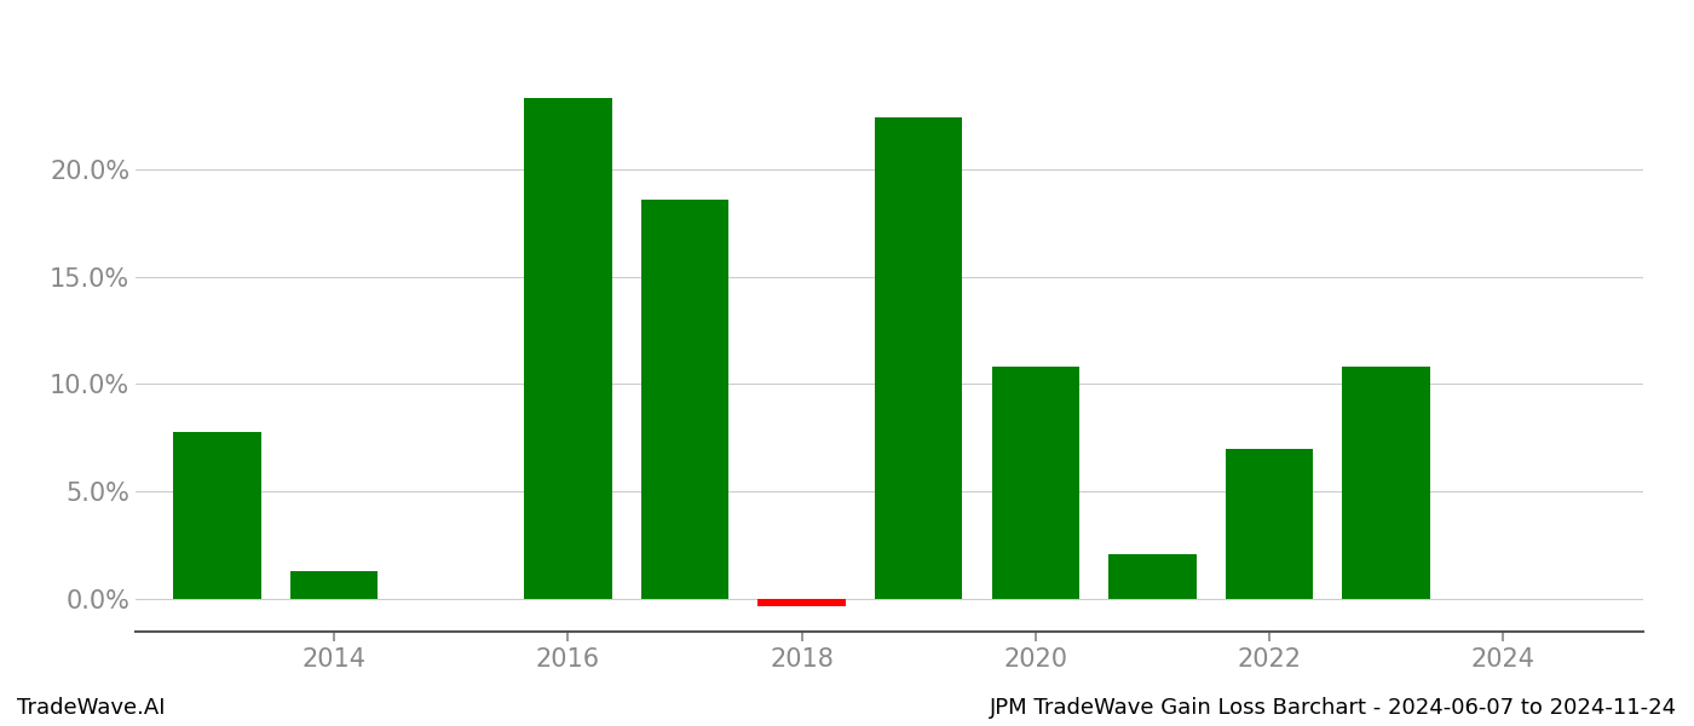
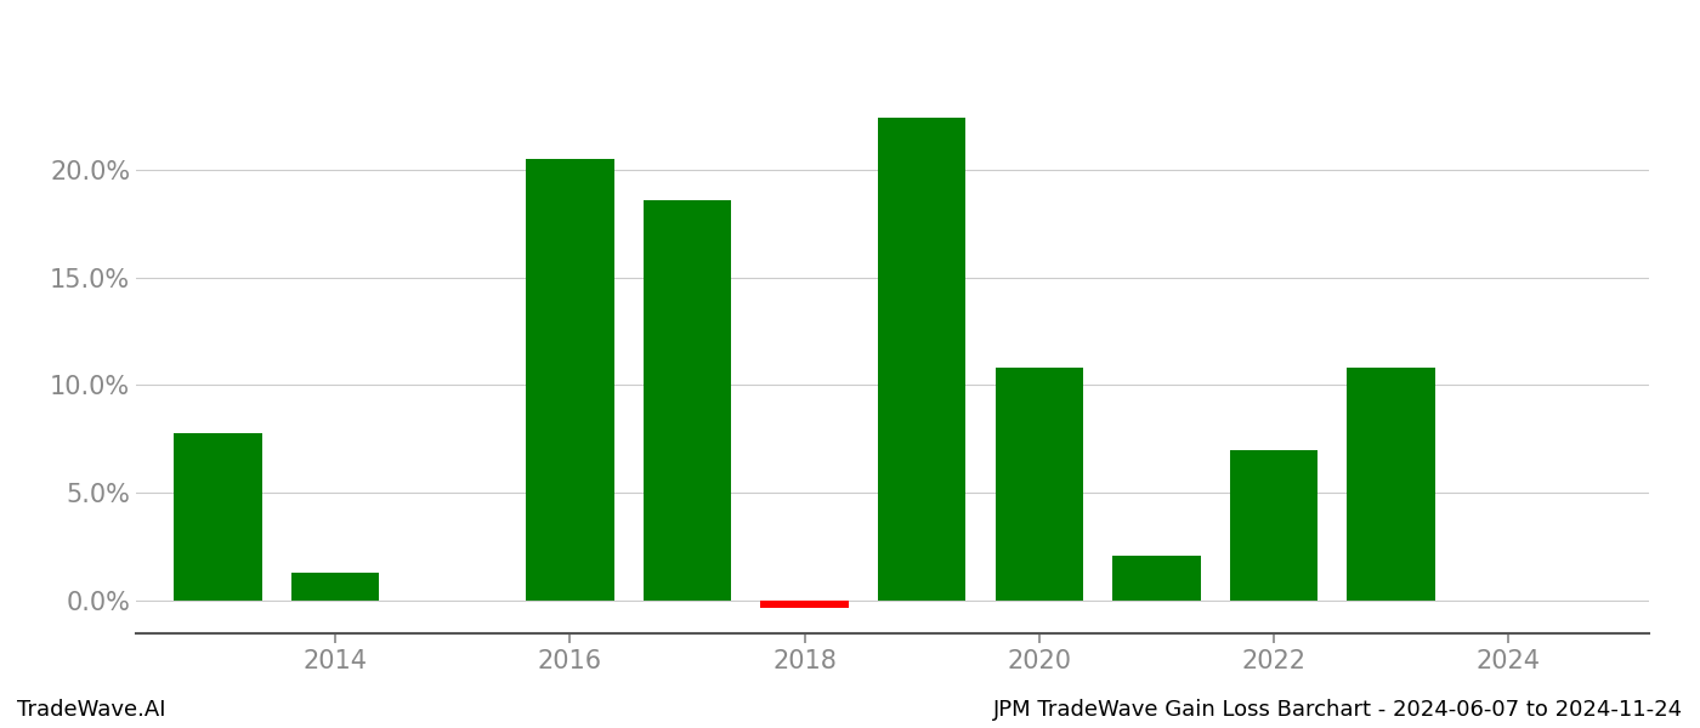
2016: 23.3% -> 20.5%
